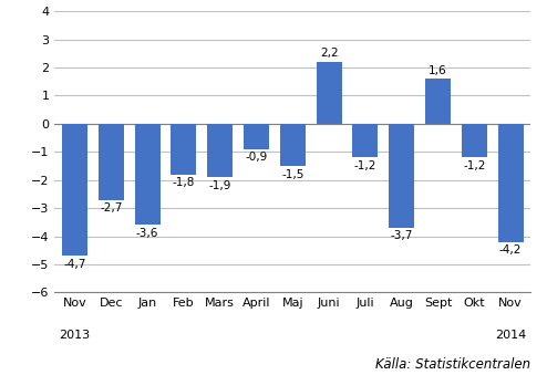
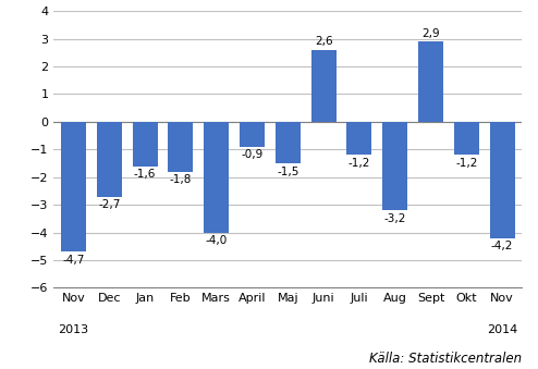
Jan: -3,6 -> -1,6
Mars: -1,9 -> -4,0
Juni: 2,2 -> 2,6
Aug: -3,7 -> -3,2
Sept: 1,6 -> 2,9
